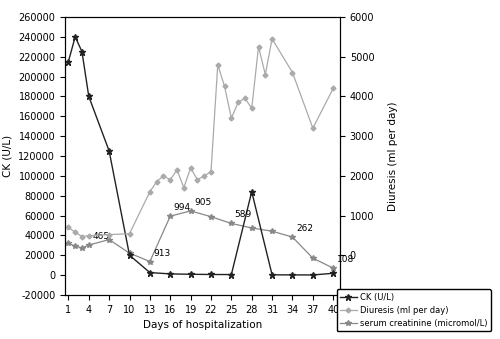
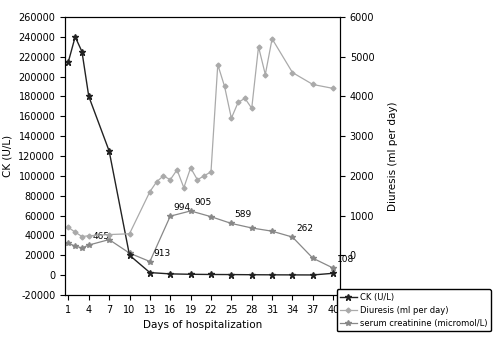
CK (U/L)/28: 84000 -> 0
Diuresis (ml per day)/37: 3200 -> 4300
